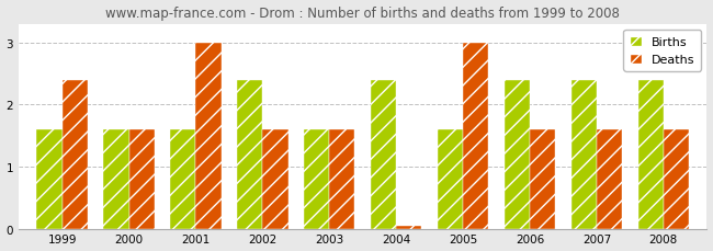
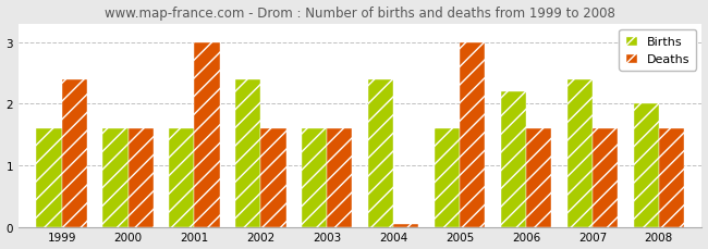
Births/2006: 2.4 -> 2.2
Births/2008: 2.4 -> 2.0
